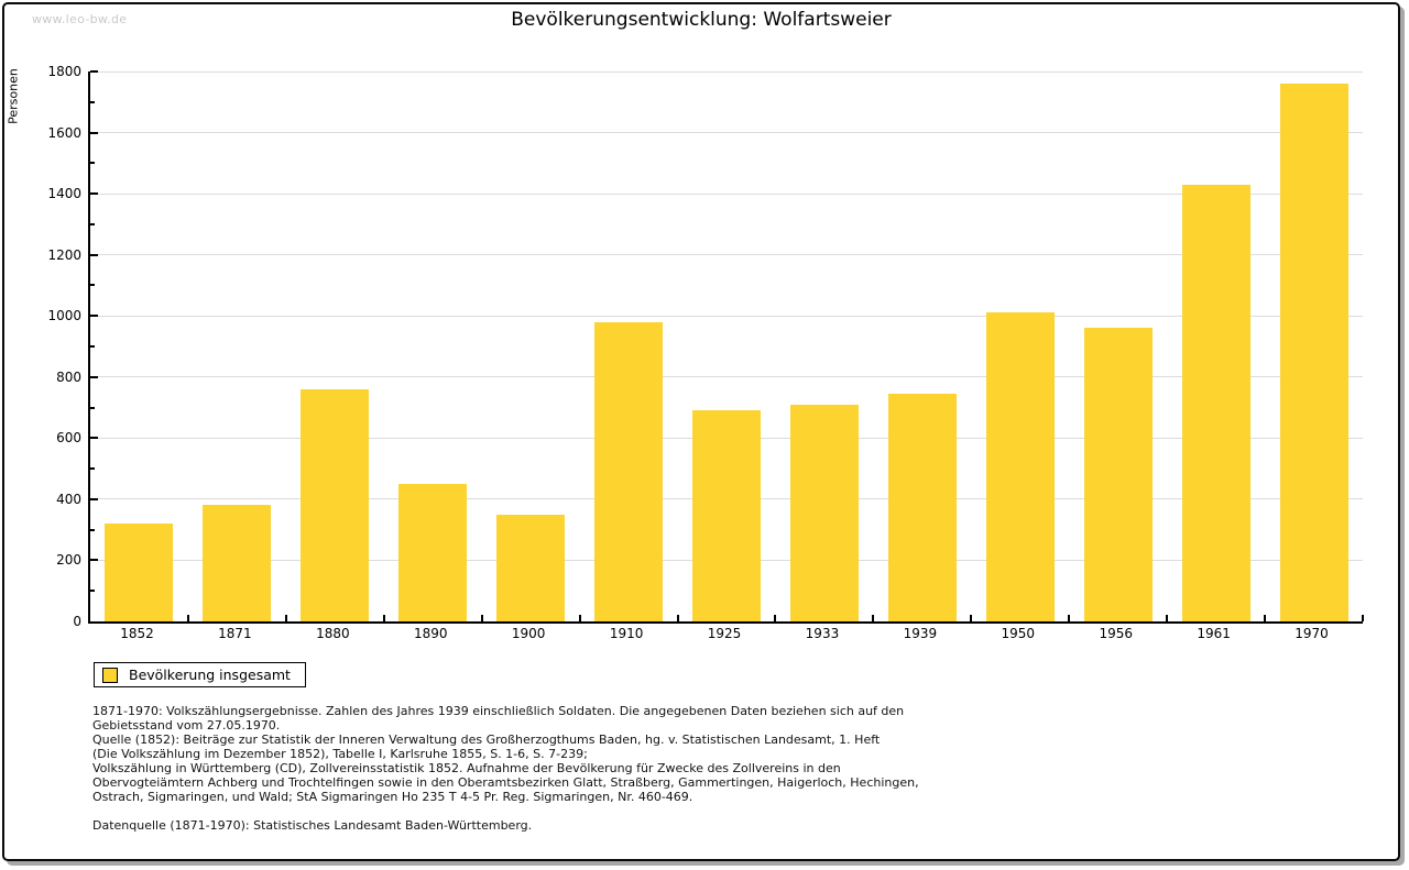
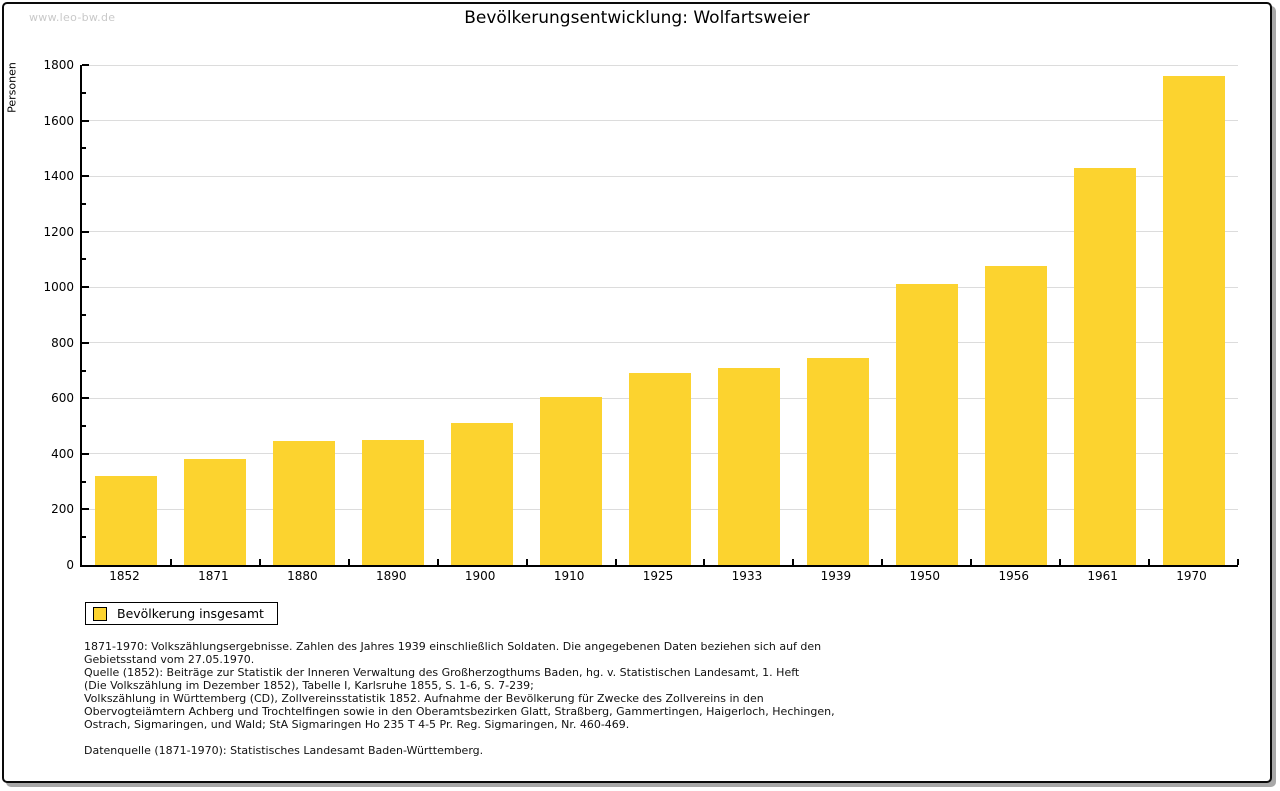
1880: 760 -> 440
1900: 350 -> 510
1910: 980 -> 600
1956: 960 -> 1080
